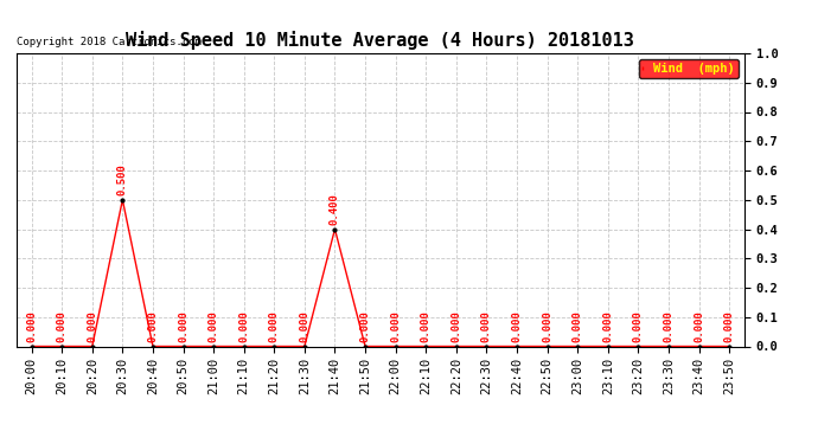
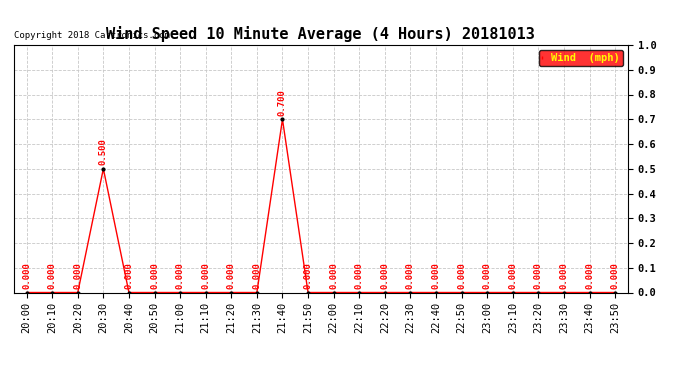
21:40: 0.400 -> 0.700
